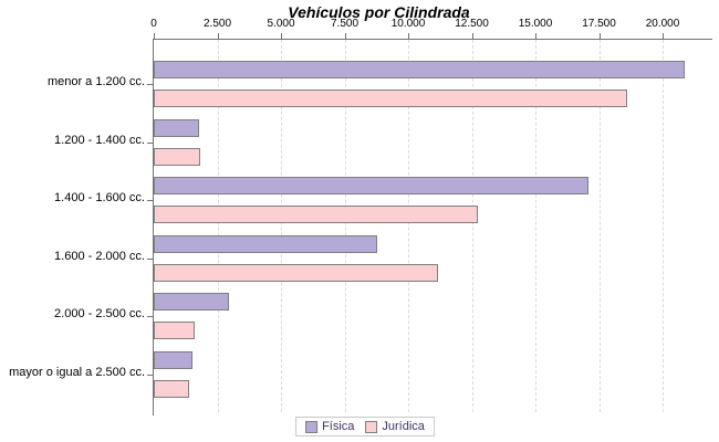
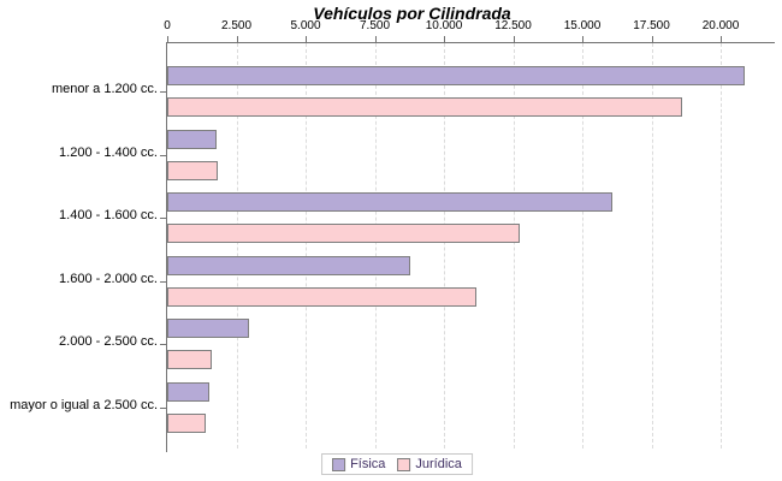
Física/1.400 - 1.600 cc.: 17000 -> 16000
